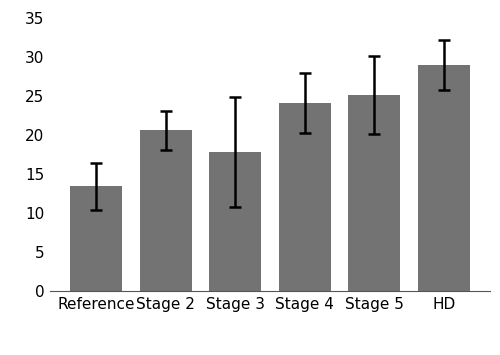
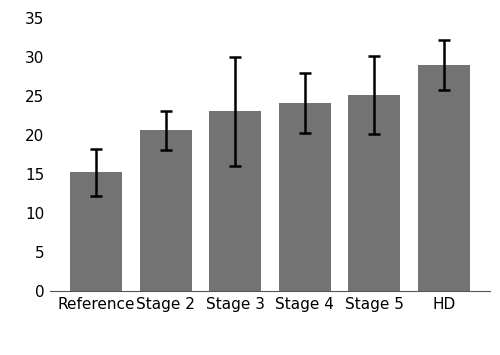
Reference: 13.4 -> 15.2
Stage 3: 17.8 -> 23.0
